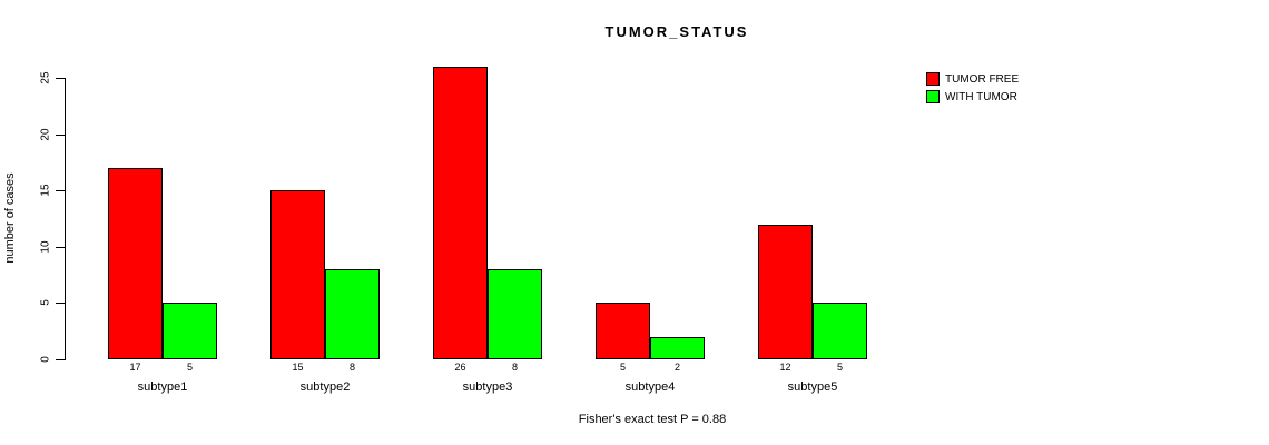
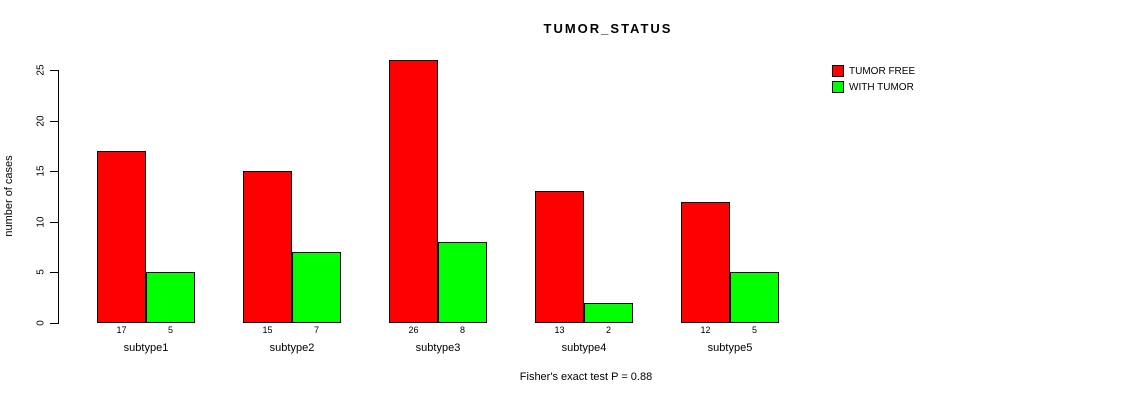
WITH TUMOR/subtype2: 8 -> 7
TUMOR FREE/subtype4: 5 -> 13
